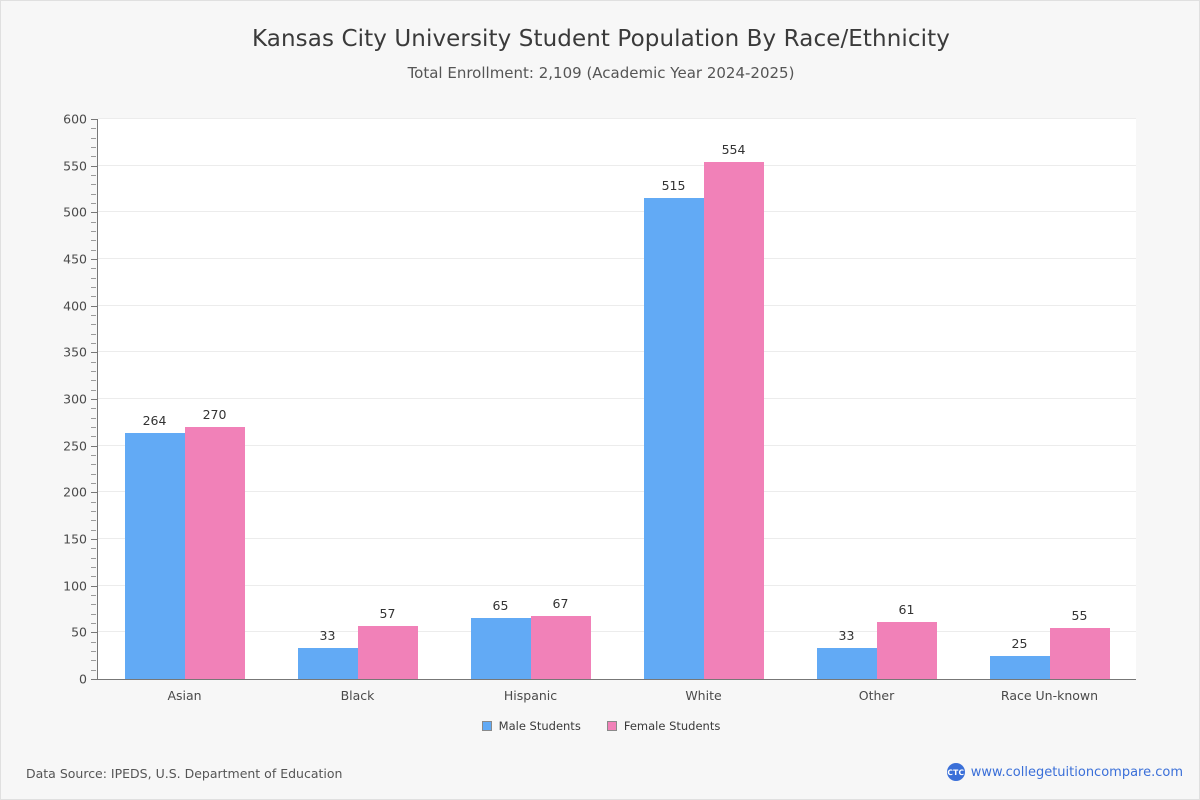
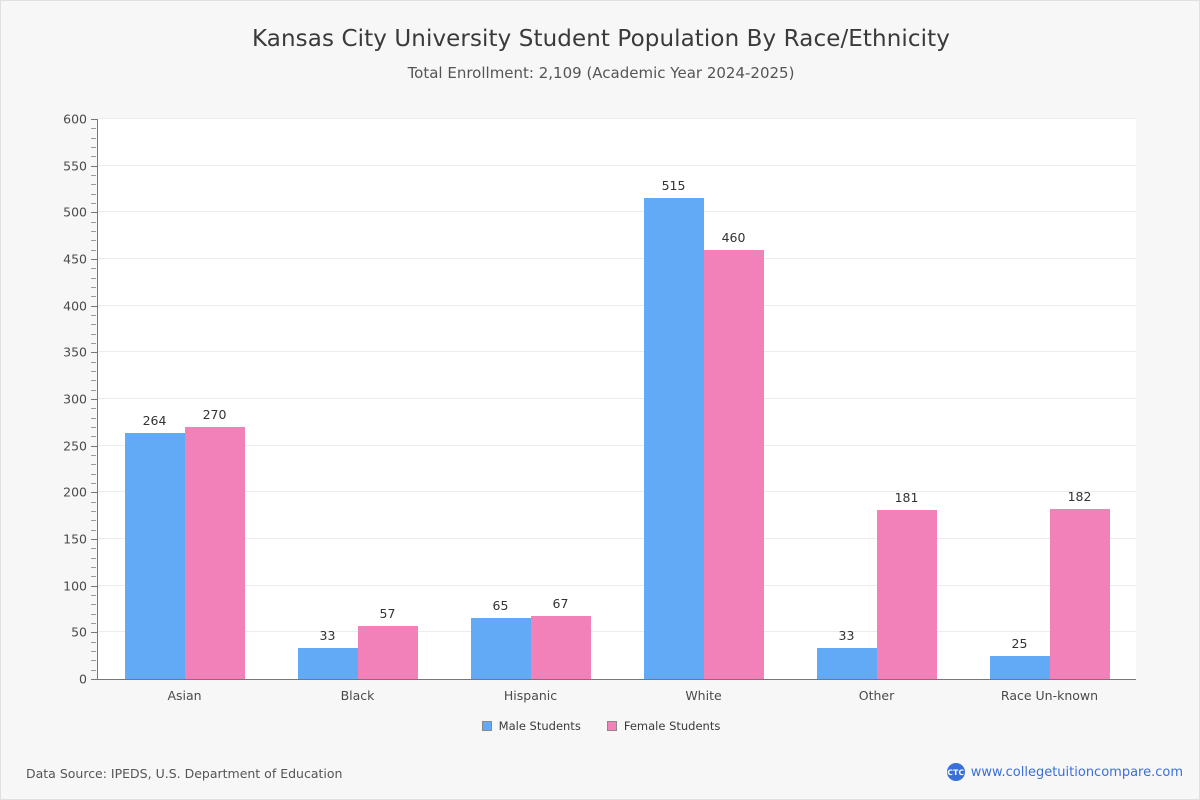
Female Students/White: 554 -> 460
Female Students/Other: 61 -> 181
Female Students/Race Un-known: 55 -> 182
